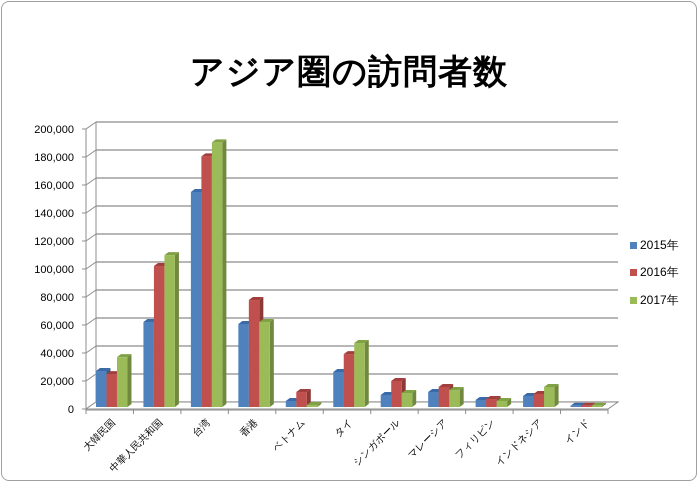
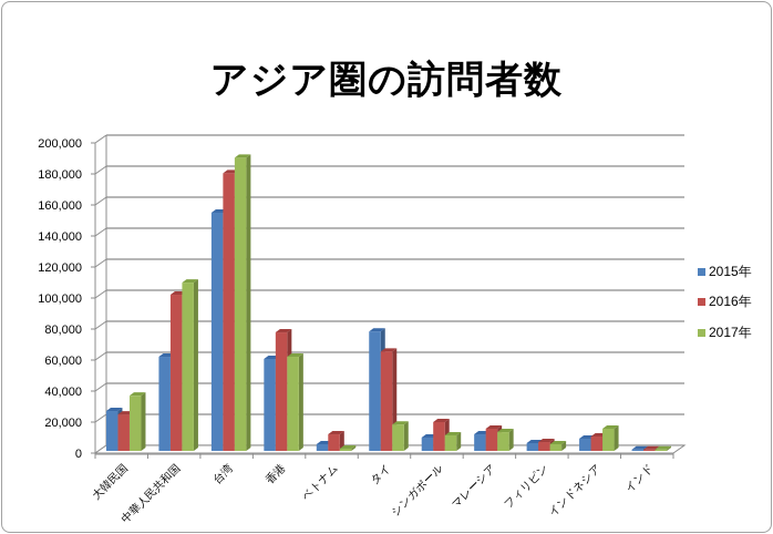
2015年/タイ: 25000 -> 77000
2016年/タイ: 38000 -> 64000
2017年/タイ: 46000 -> 17000
